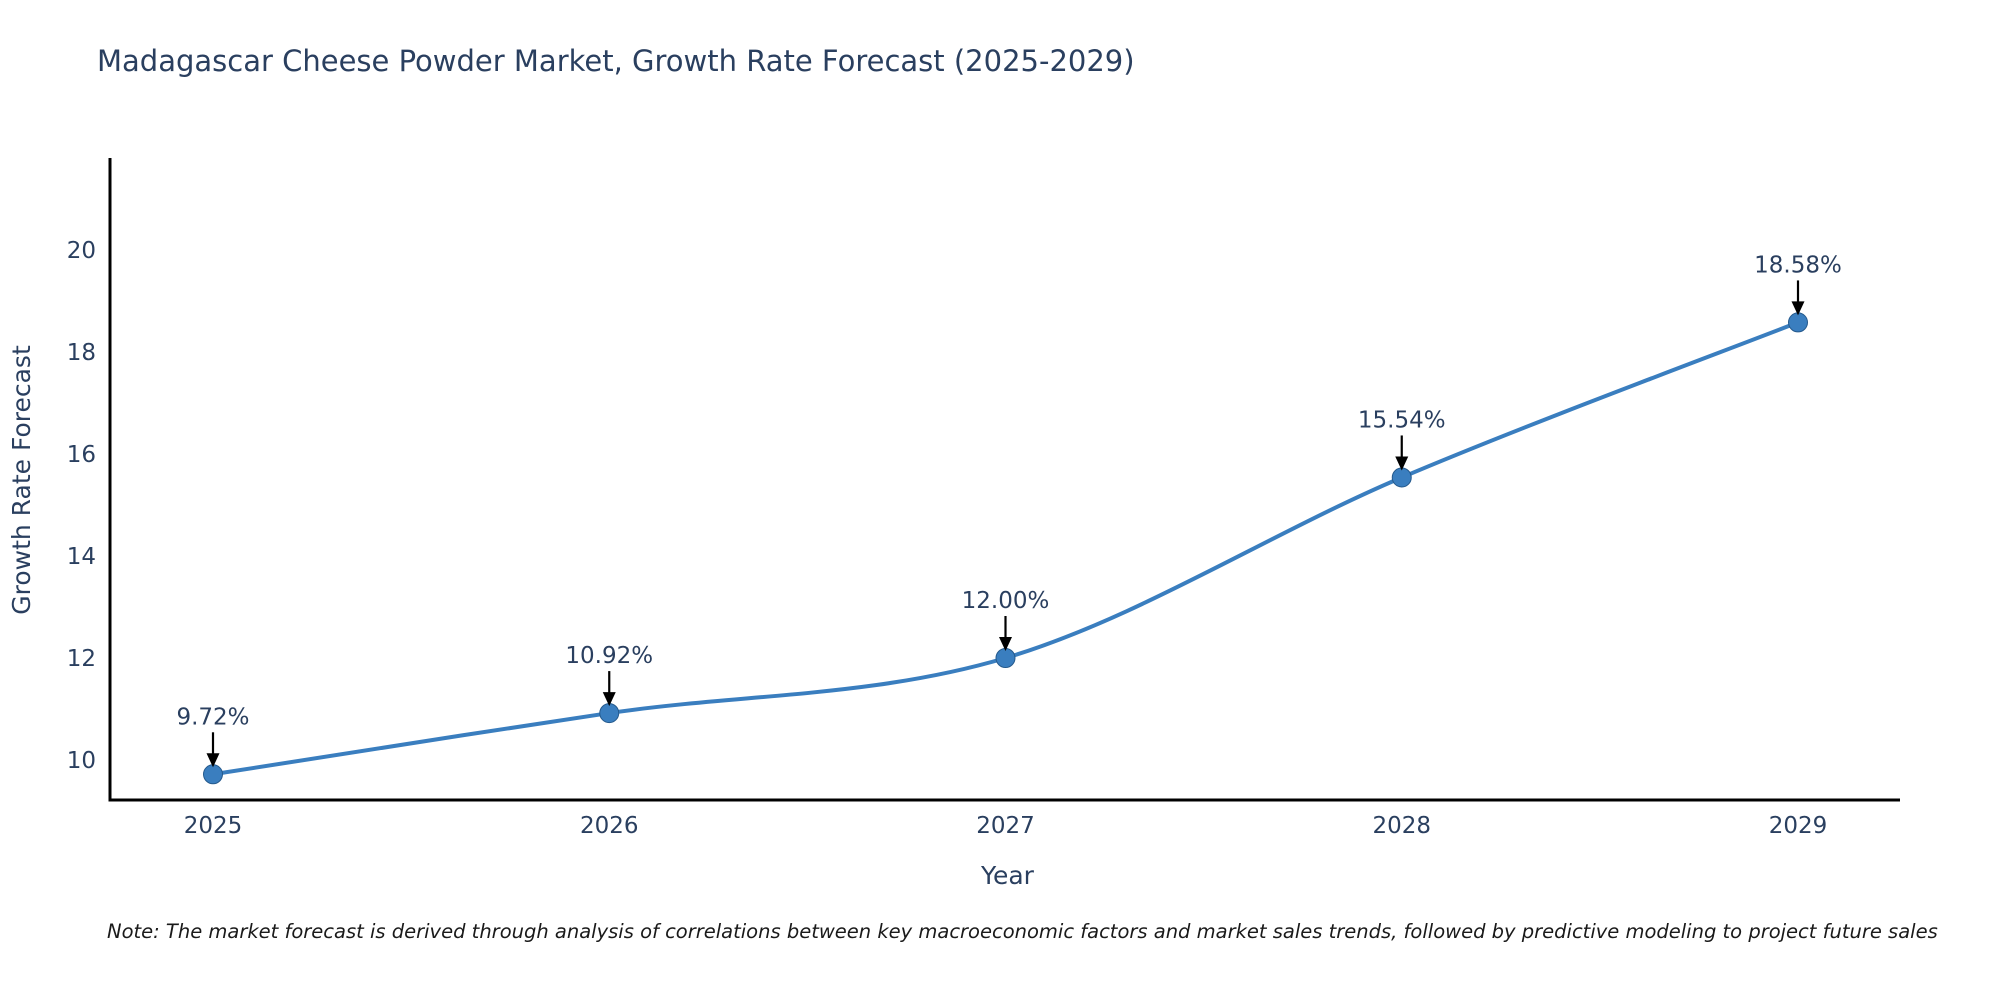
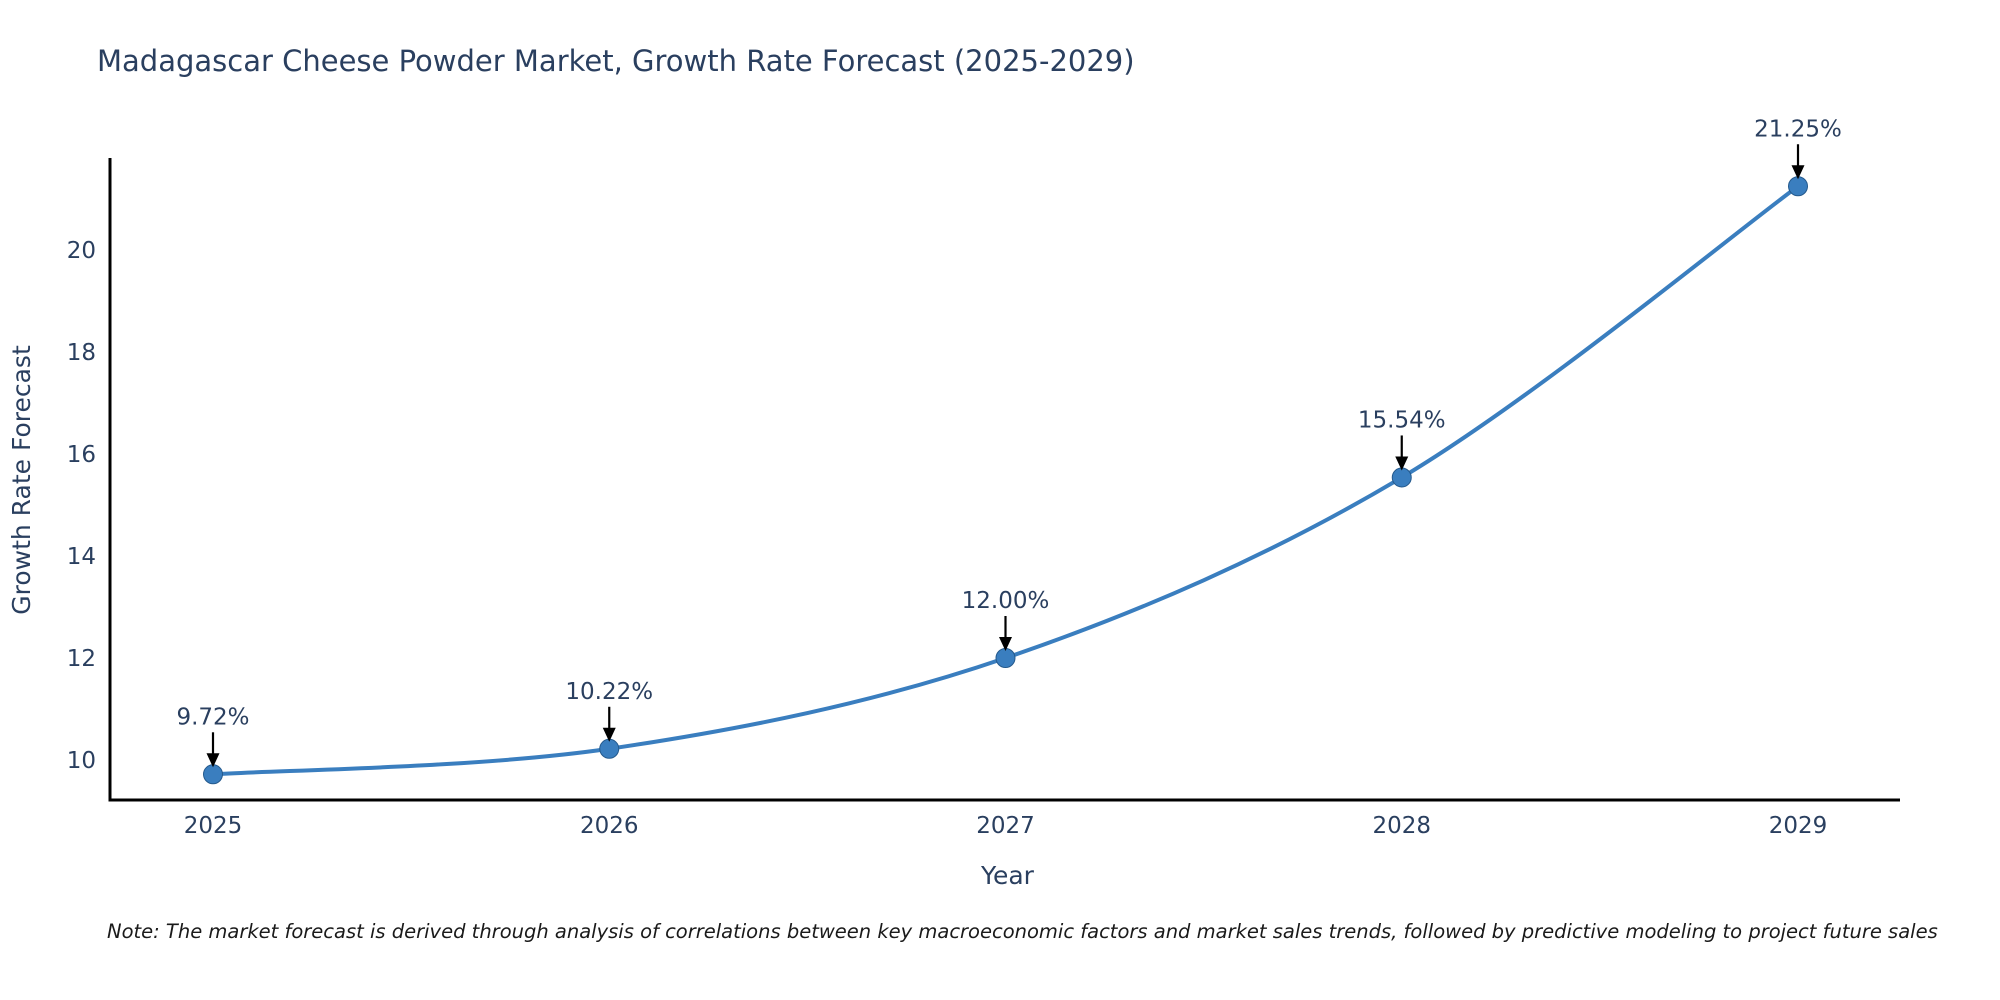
2026: 10.92% -> 10.22%
2029: 18.58% -> 21.25%
